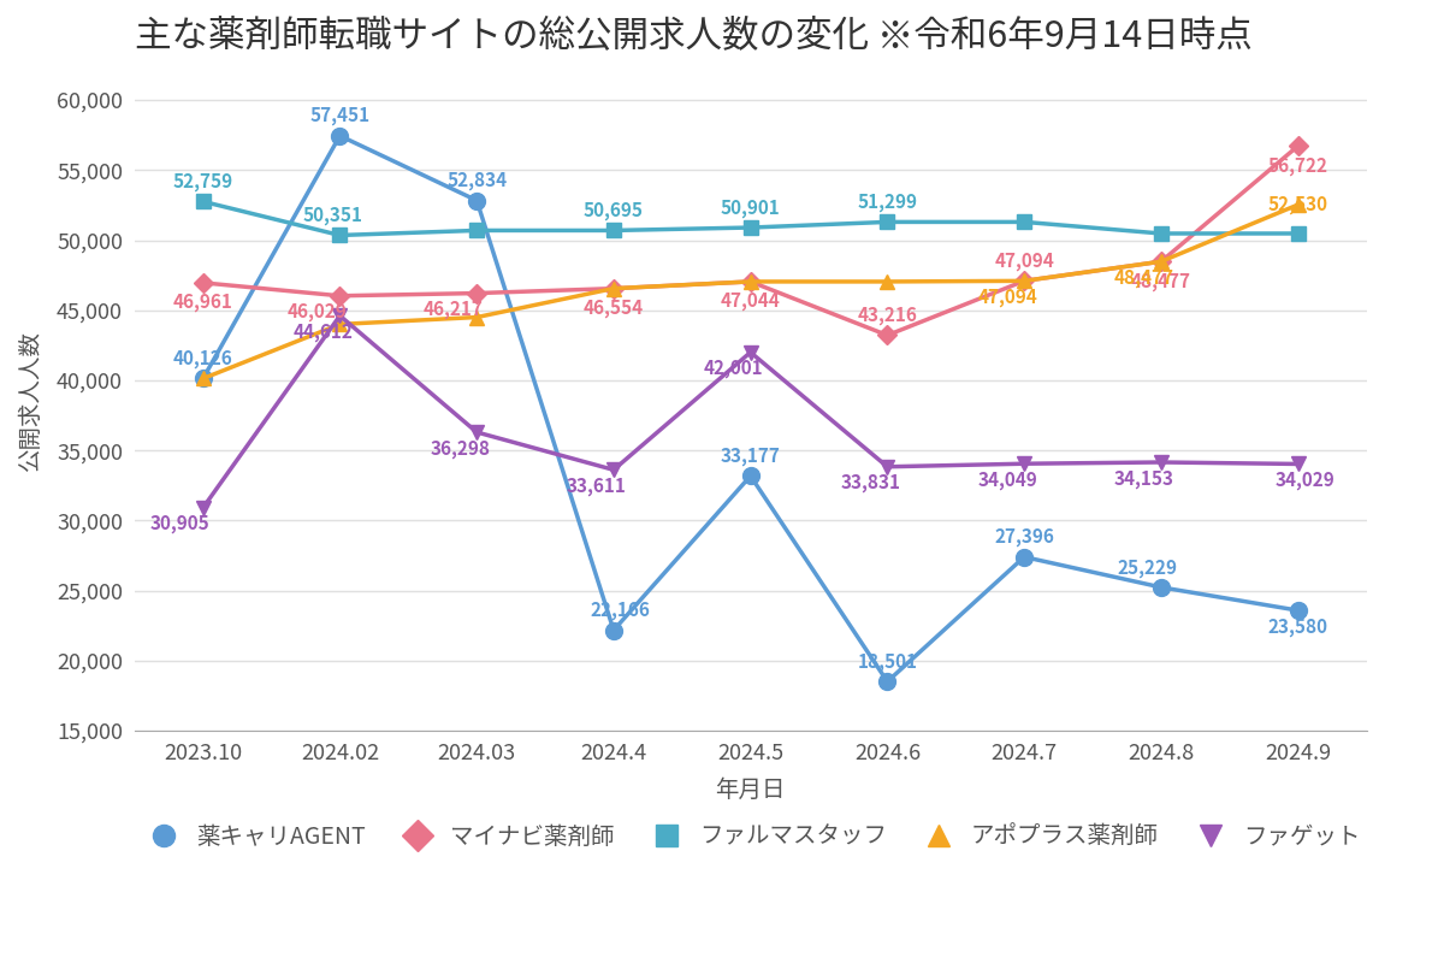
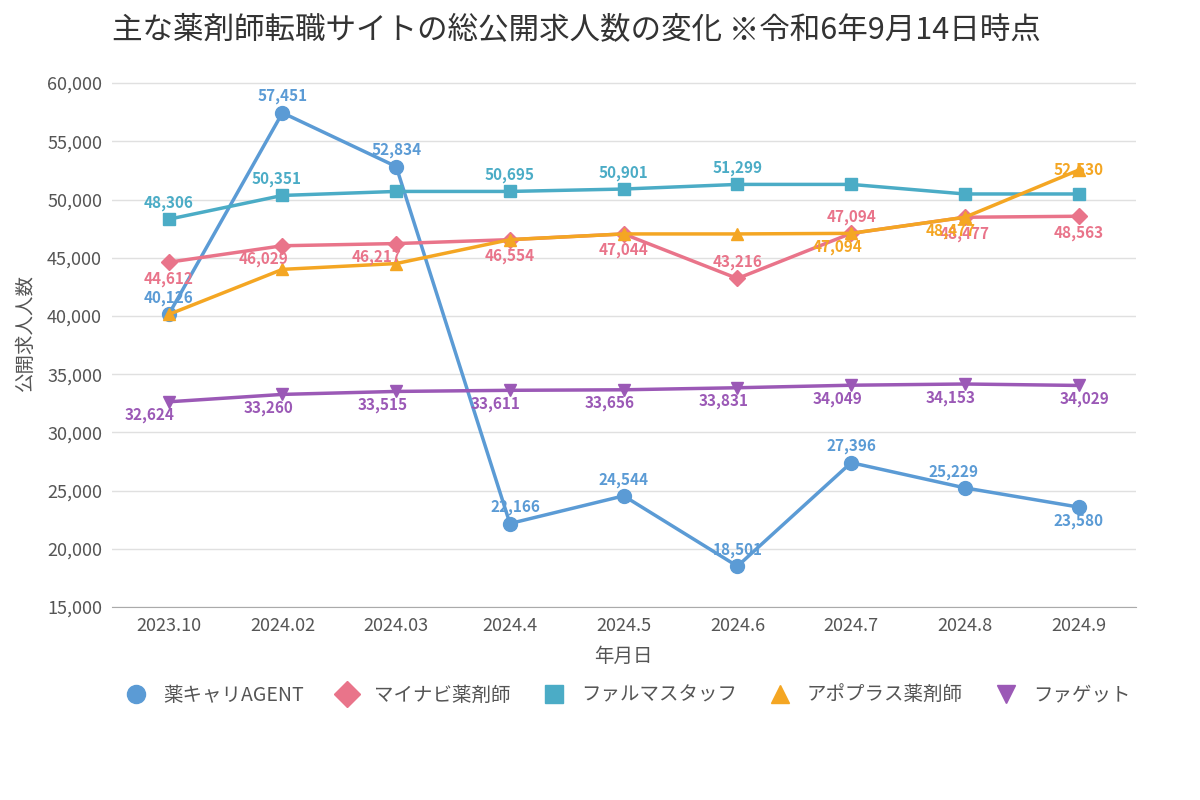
マイナビ薬剤師/2023.10: 46,961 -> 44,612
ファルマスタッフ/2023.10: 52,759 -> 48,306
ファゲット/2023.10: 30,905 -> 32,624
ファゲット/2024.02: 44,612 -> 33,260
ファゲット/2024.03: 36,298 -> 33,515
薬キャリAGENT/2024.5: 33,177 -> 24,544
ファゲット/2024.5: 42,001 -> 33,656
マイナビ薬剤師/2024.9: 56,722 -> 48,563
